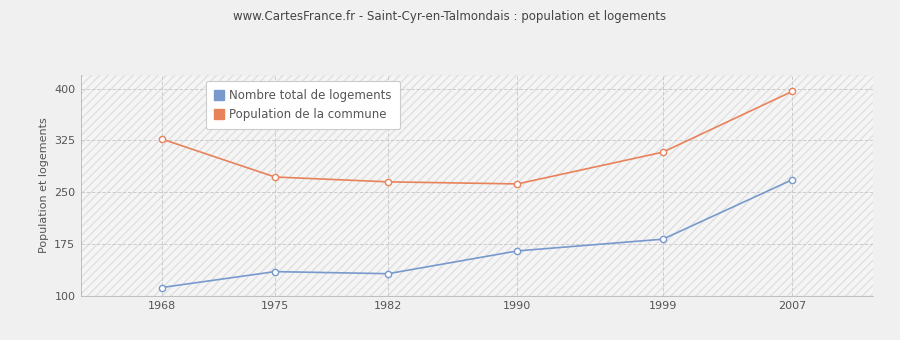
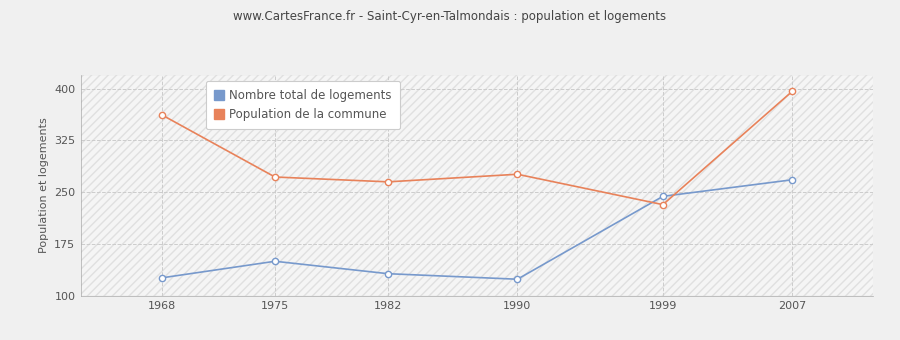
Nombre total de logements/1968: 112 -> 126
Population de la commune/1968: 327 -> 362
Nombre total de logements/1975: 135 -> 150
Nombre total de logements/1990: 165 -> 124
Population de la commune/1990: 262 -> 276
Nombre total de logements/1999: 182 -> 244
Population de la commune/1999: 308 -> 232
